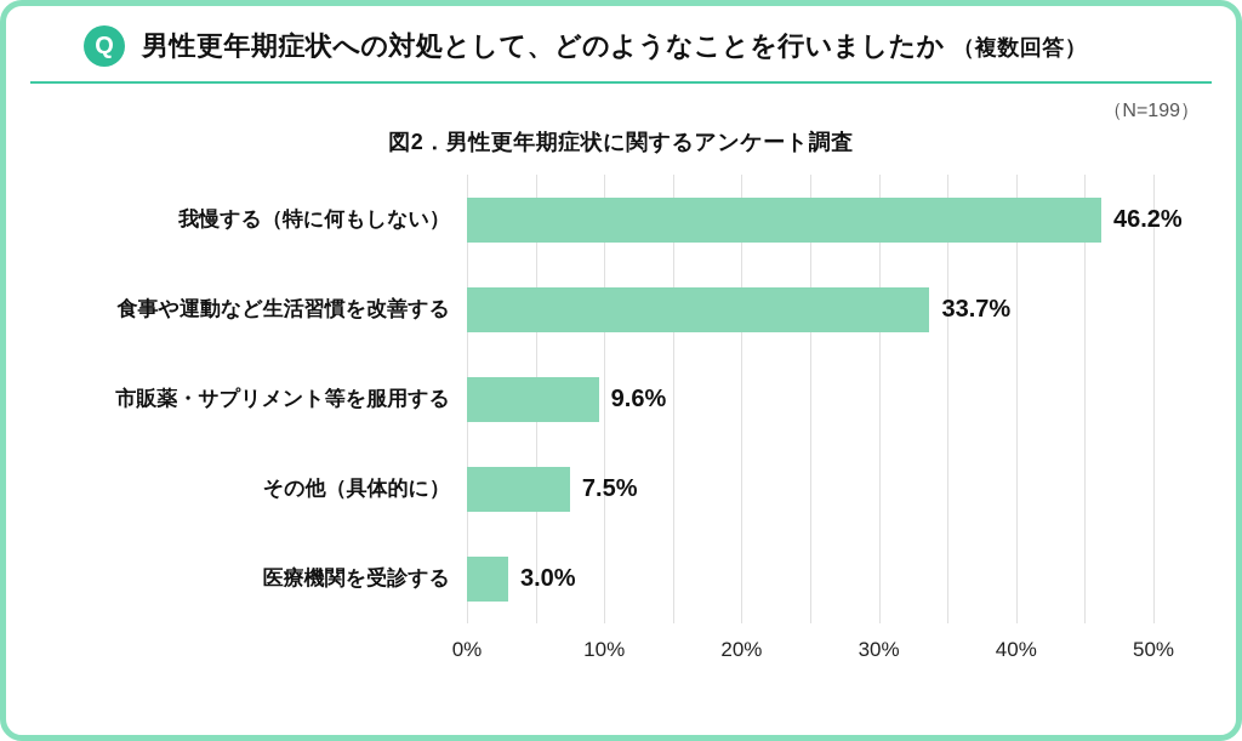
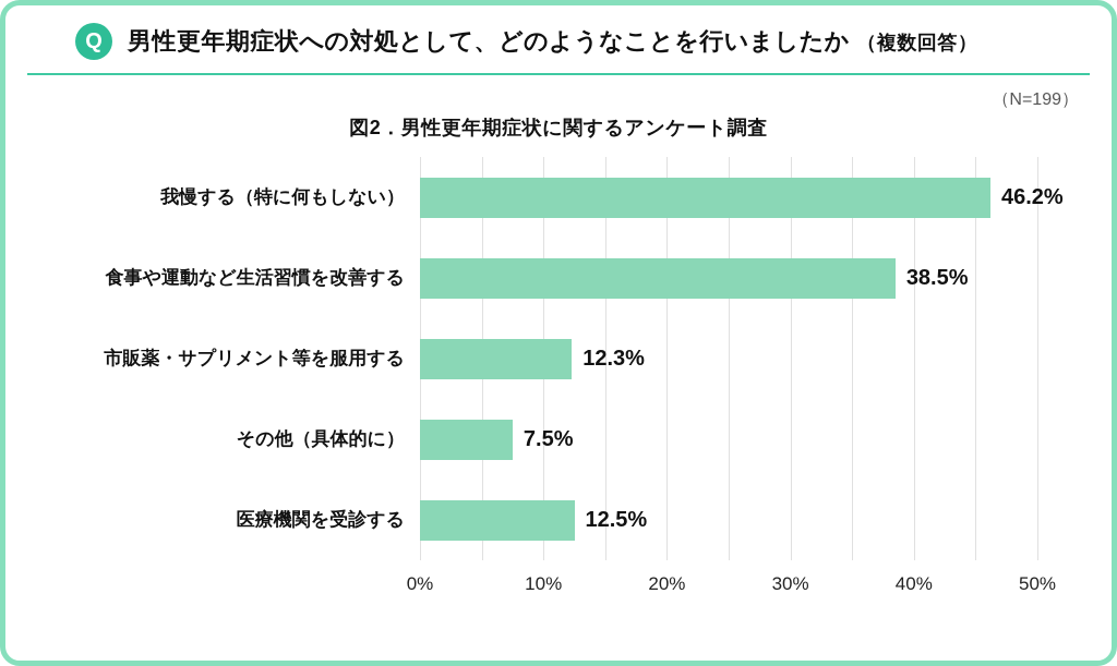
食事や運動など生活習慣を改善する: 33.7% -> 38.5%
市販薬・サプリメント等を服用する: 9.6% -> 12.3%
医療機関を受診する: 3.0% -> 12.5%
